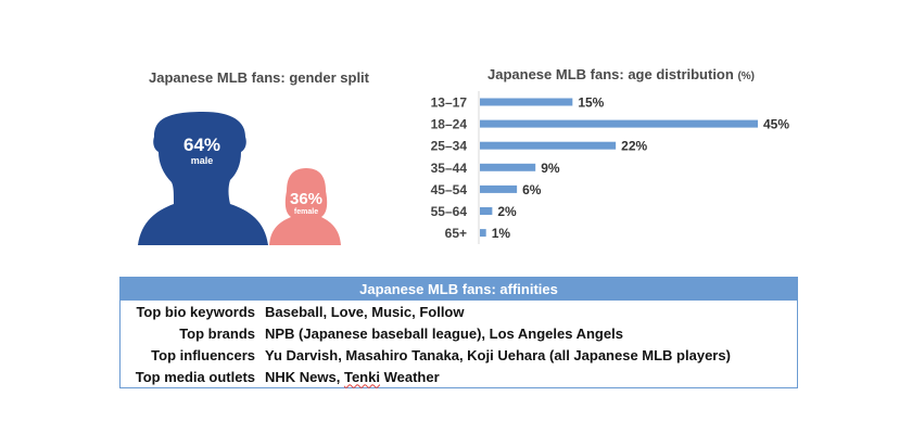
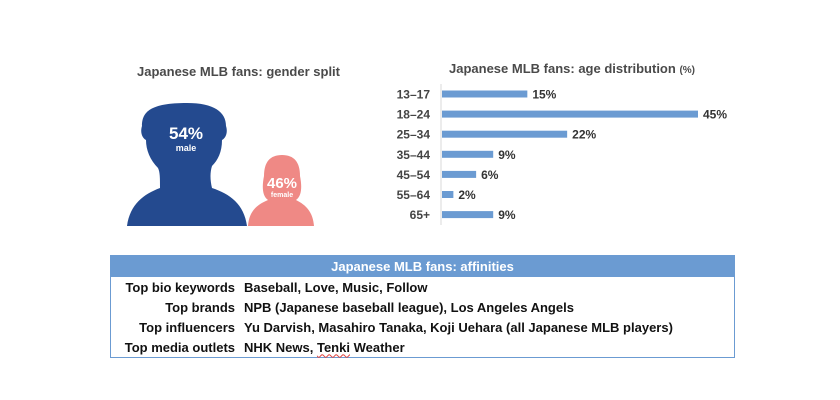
Japanese MLB fans: gender split/male: 64% -> 54%
Japanese MLB fans: gender split/female: 36% -> 46%
Japanese MLB fans: age distribution/65+: 1% -> 9%
